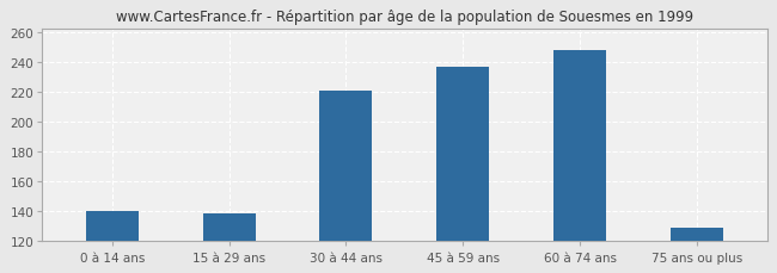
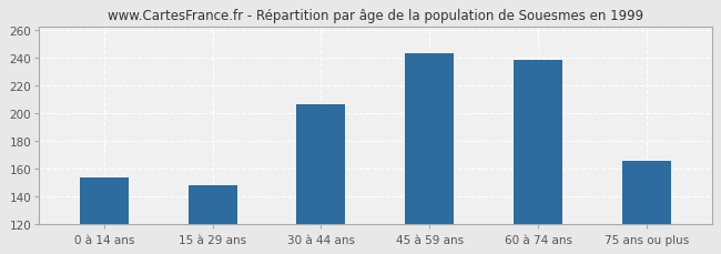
0 à 14 ans: 140 -> 154
15 à 29 ans: 139 -> 148
30 à 44 ans: 221 -> 206
45 à 59 ans: 237 -> 243
60 à 74 ans: 248 -> 238
75 ans ou plus: 129 -> 166
